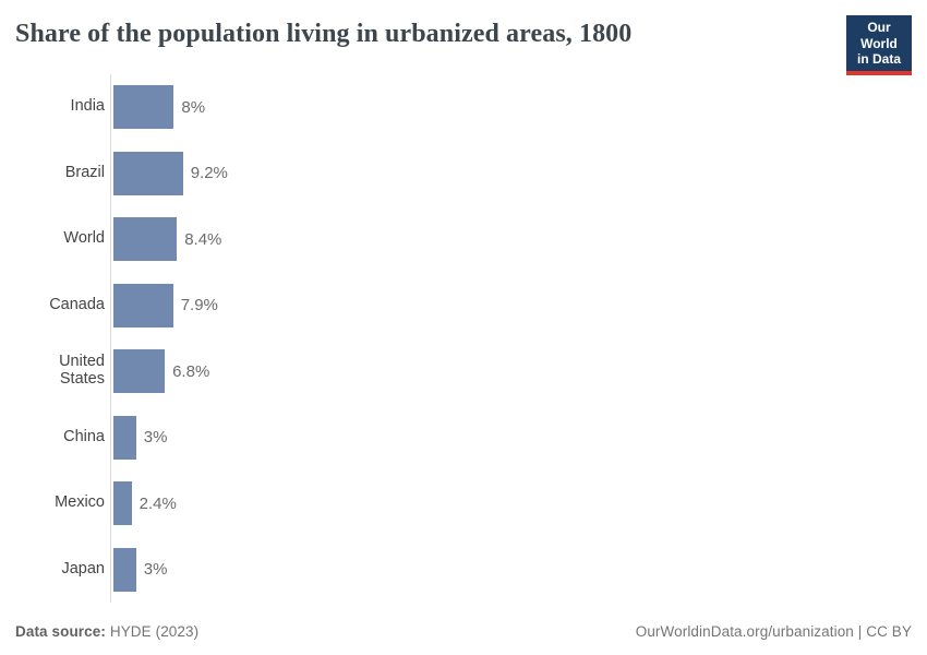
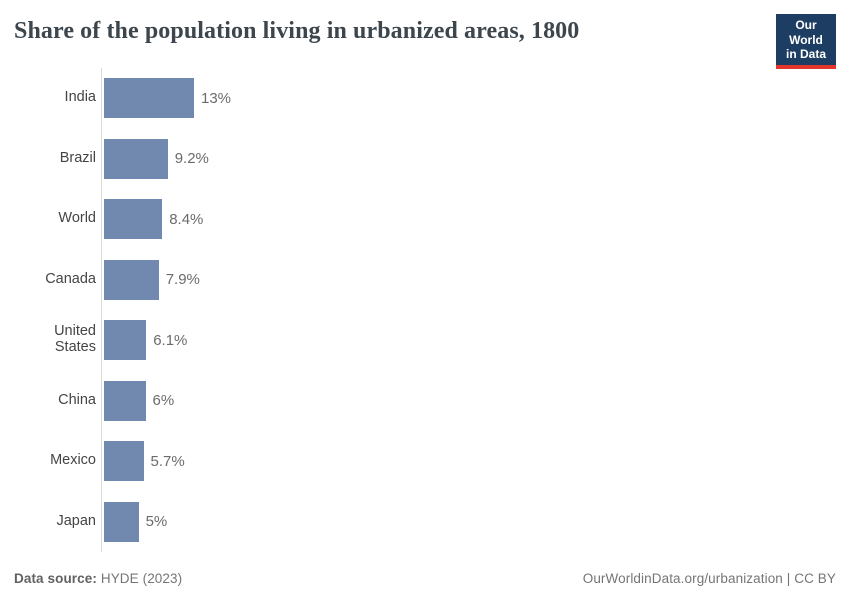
India: 8% -> 13%
United States: 6.8% -> 6.1%
China: 3% -> 6%
Mexico: 2.4% -> 5.7%
Japan: 3% -> 5%
